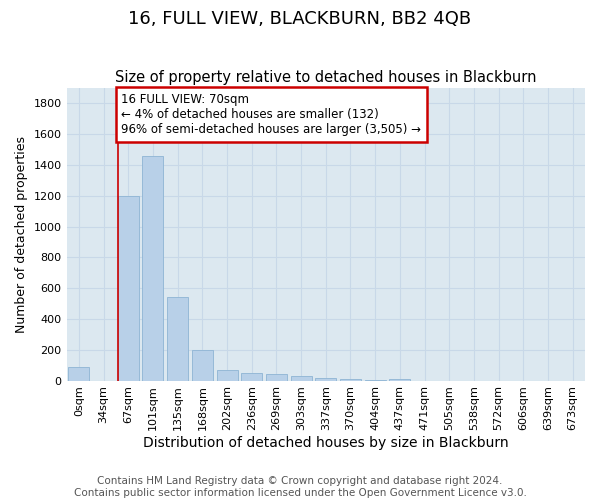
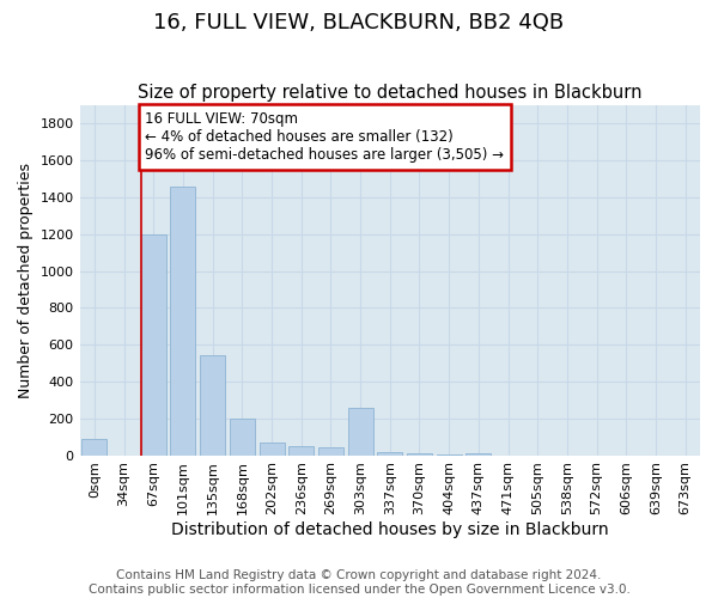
303sqm: 30 -> 260
